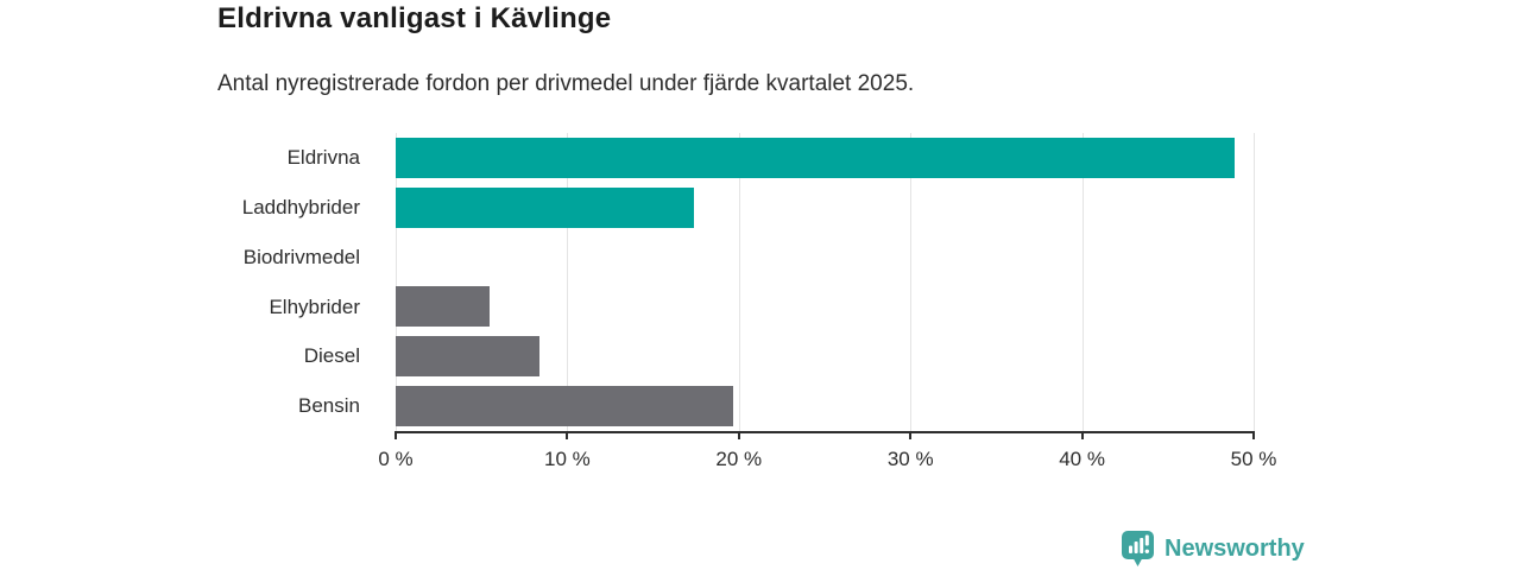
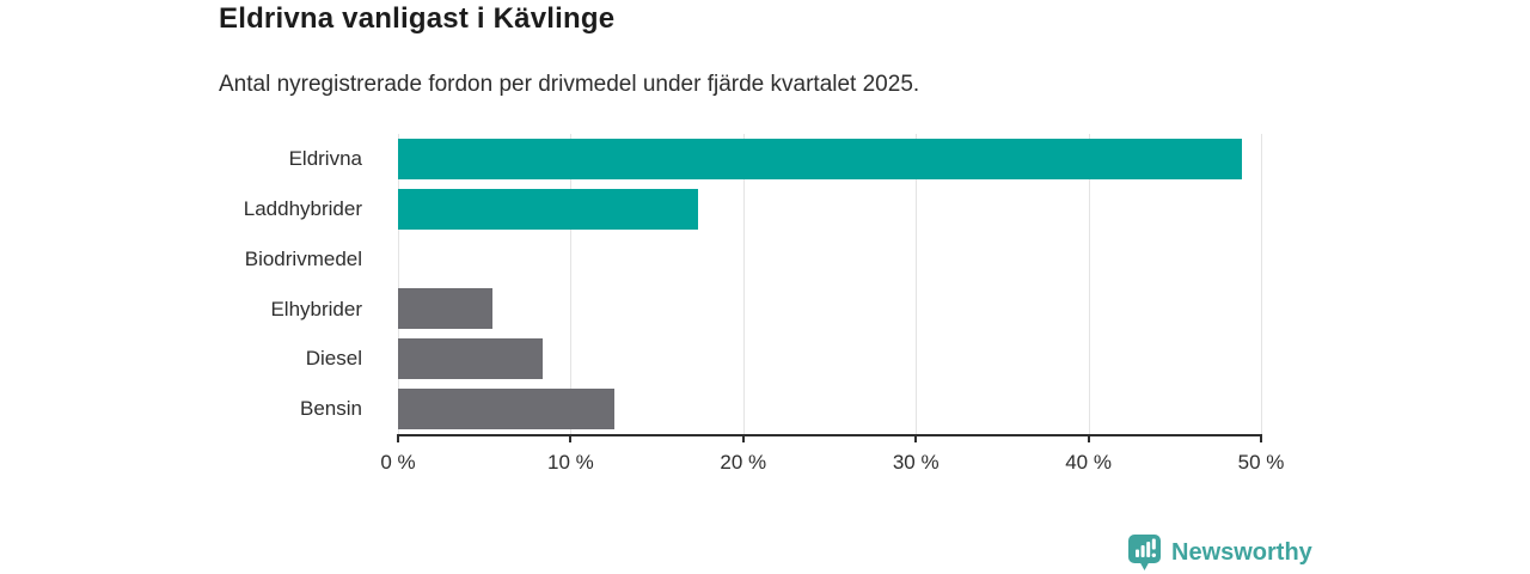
Bensin: 19.7% -> 12.5%
